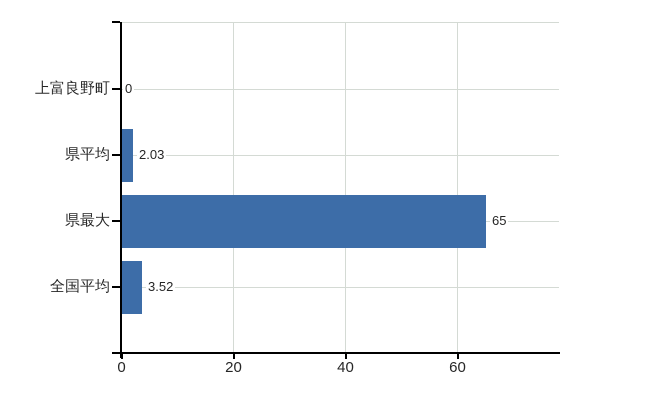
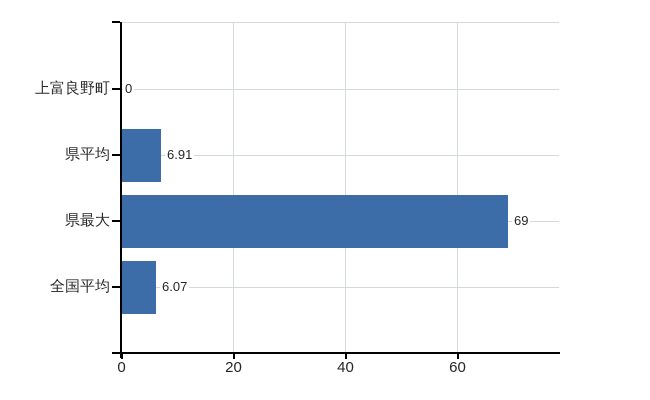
県平均: 2.03 -> 6.91
県最大: 65 -> 69
全国平均: 3.52 -> 6.07
